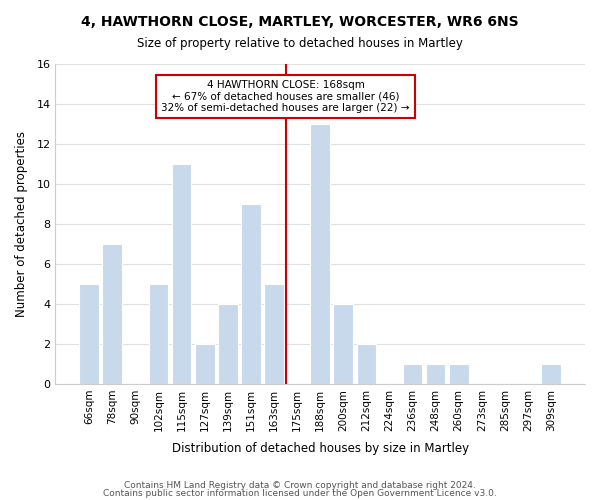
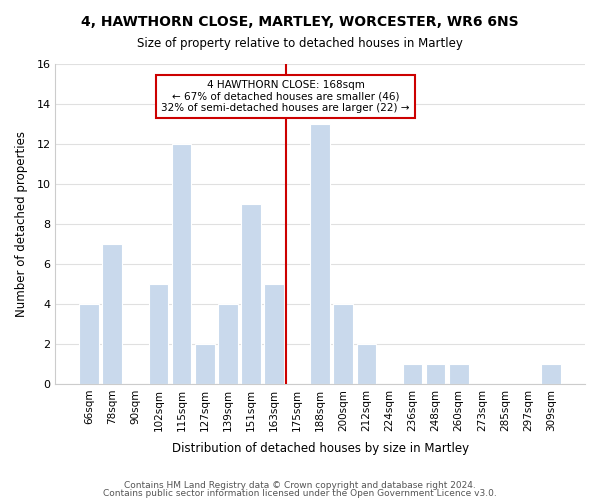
66sqm: 5 -> 4
115sqm: 11 -> 12
